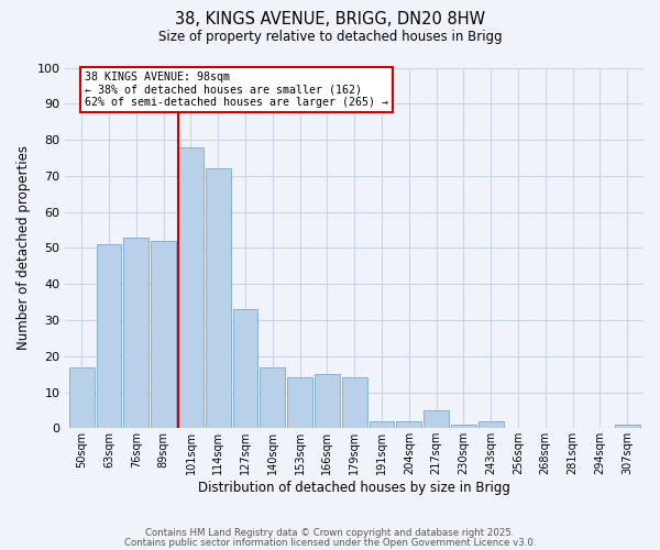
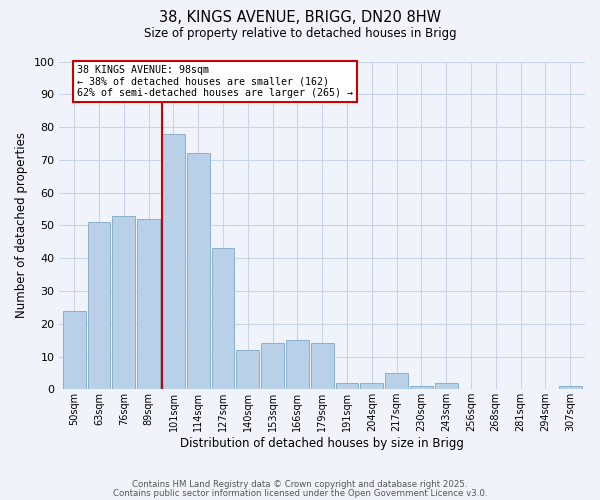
50sqm: 17 -> 24
127sqm: 33 -> 43
140sqm: 17 -> 12
